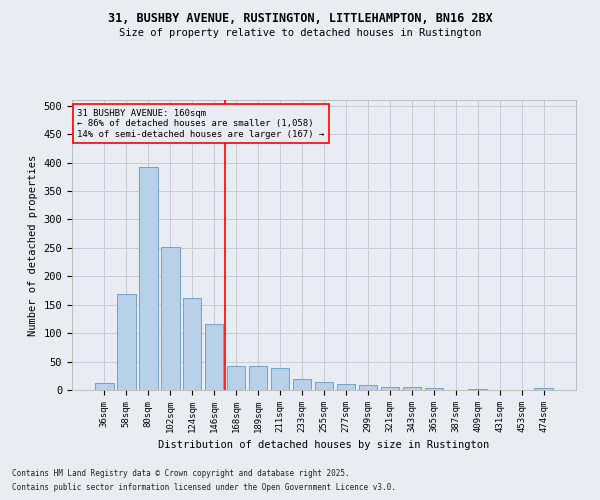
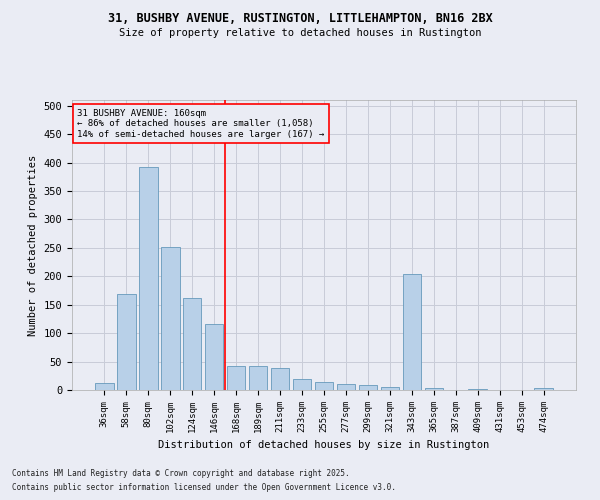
343sqm: 5 -> 204
